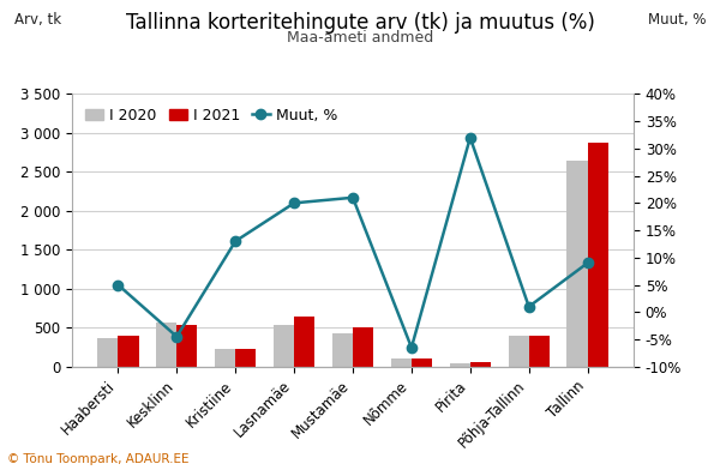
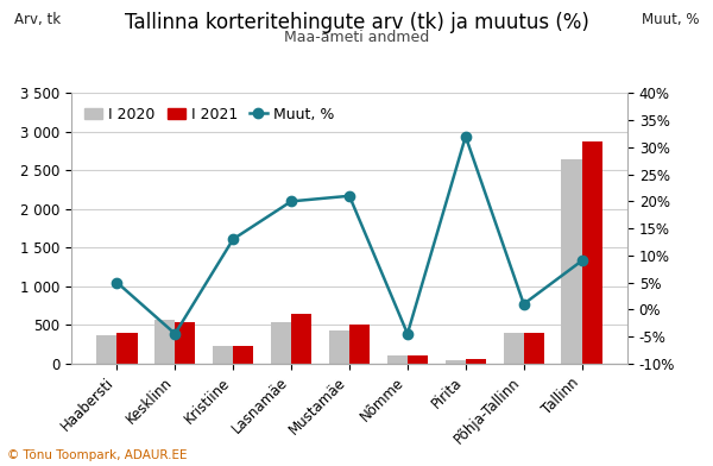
Muut, %/Nõmme: -6.5% -> -4.5%
